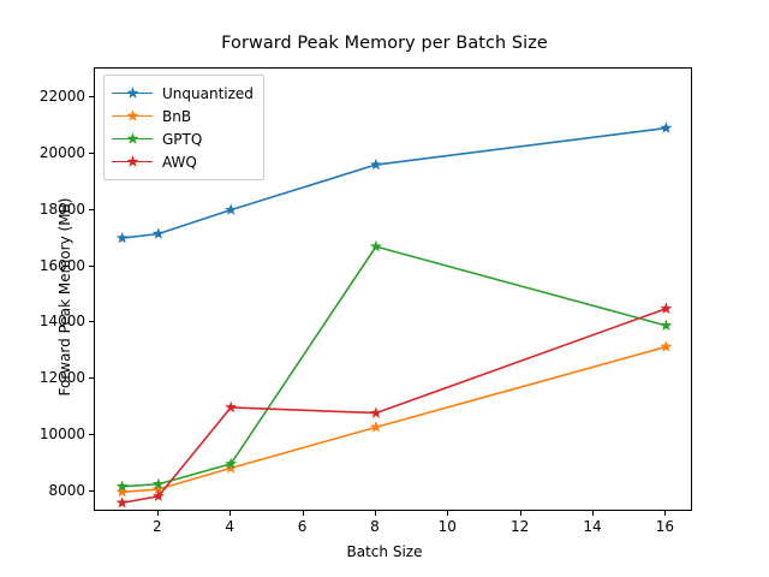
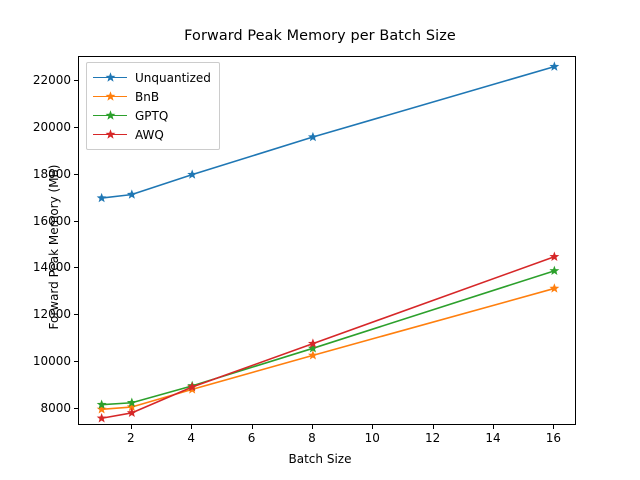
AWQ/4: 11000 -> 9000
GPTQ/8: 16700 -> 10600
Unquantized/16: 20900 -> 22600
